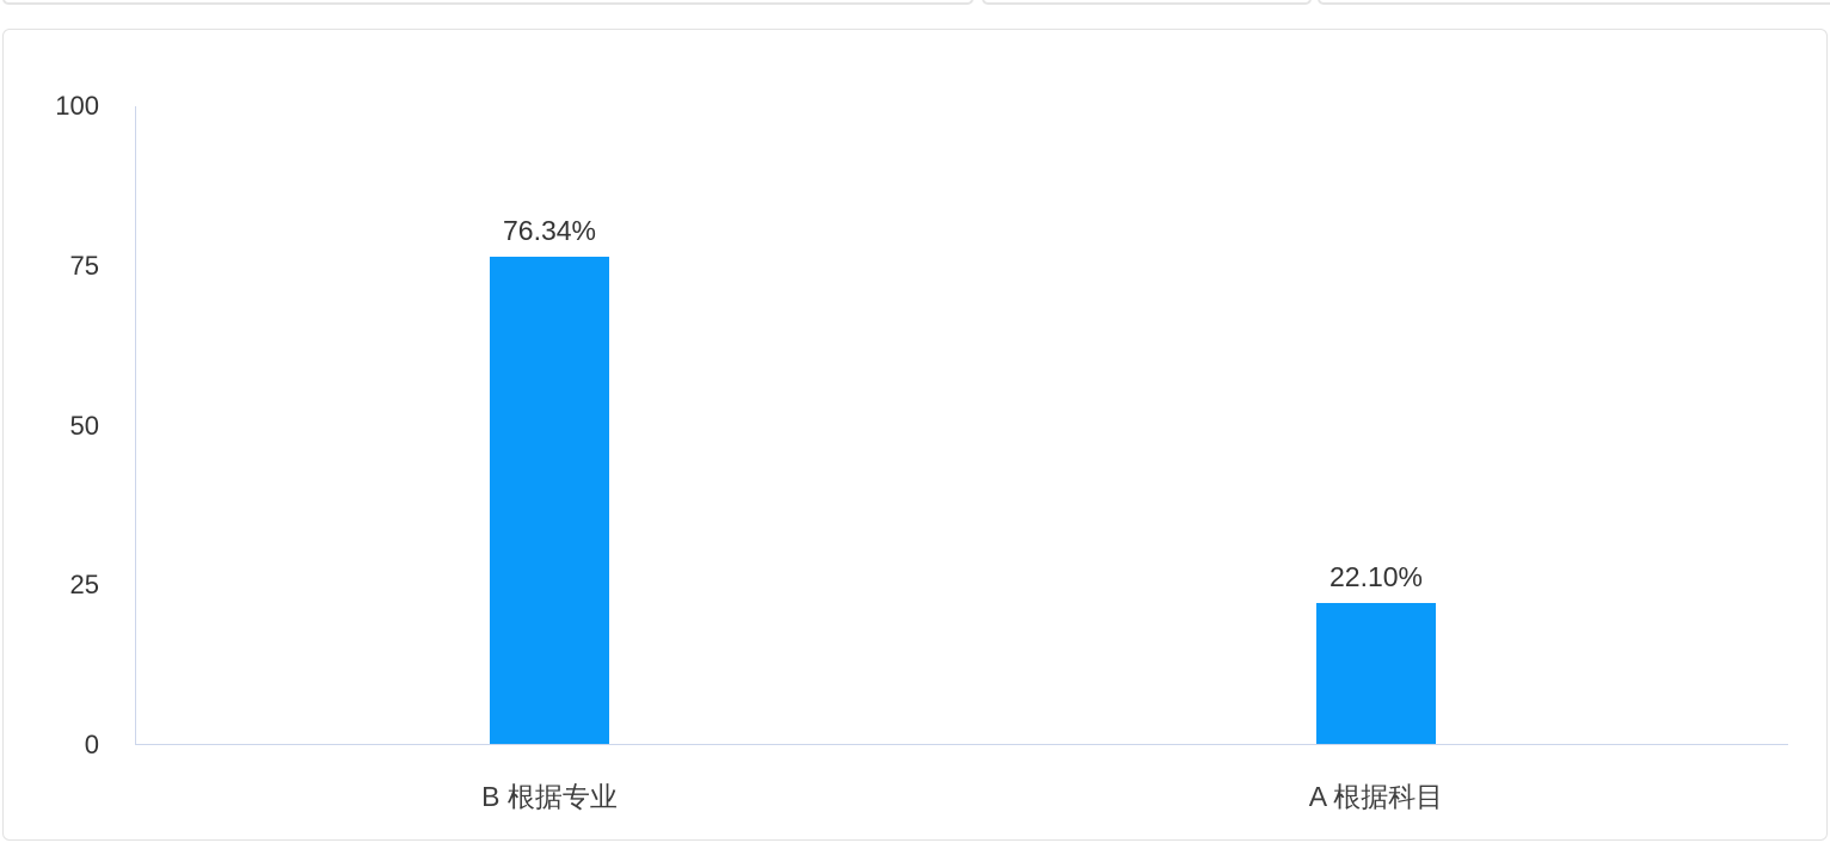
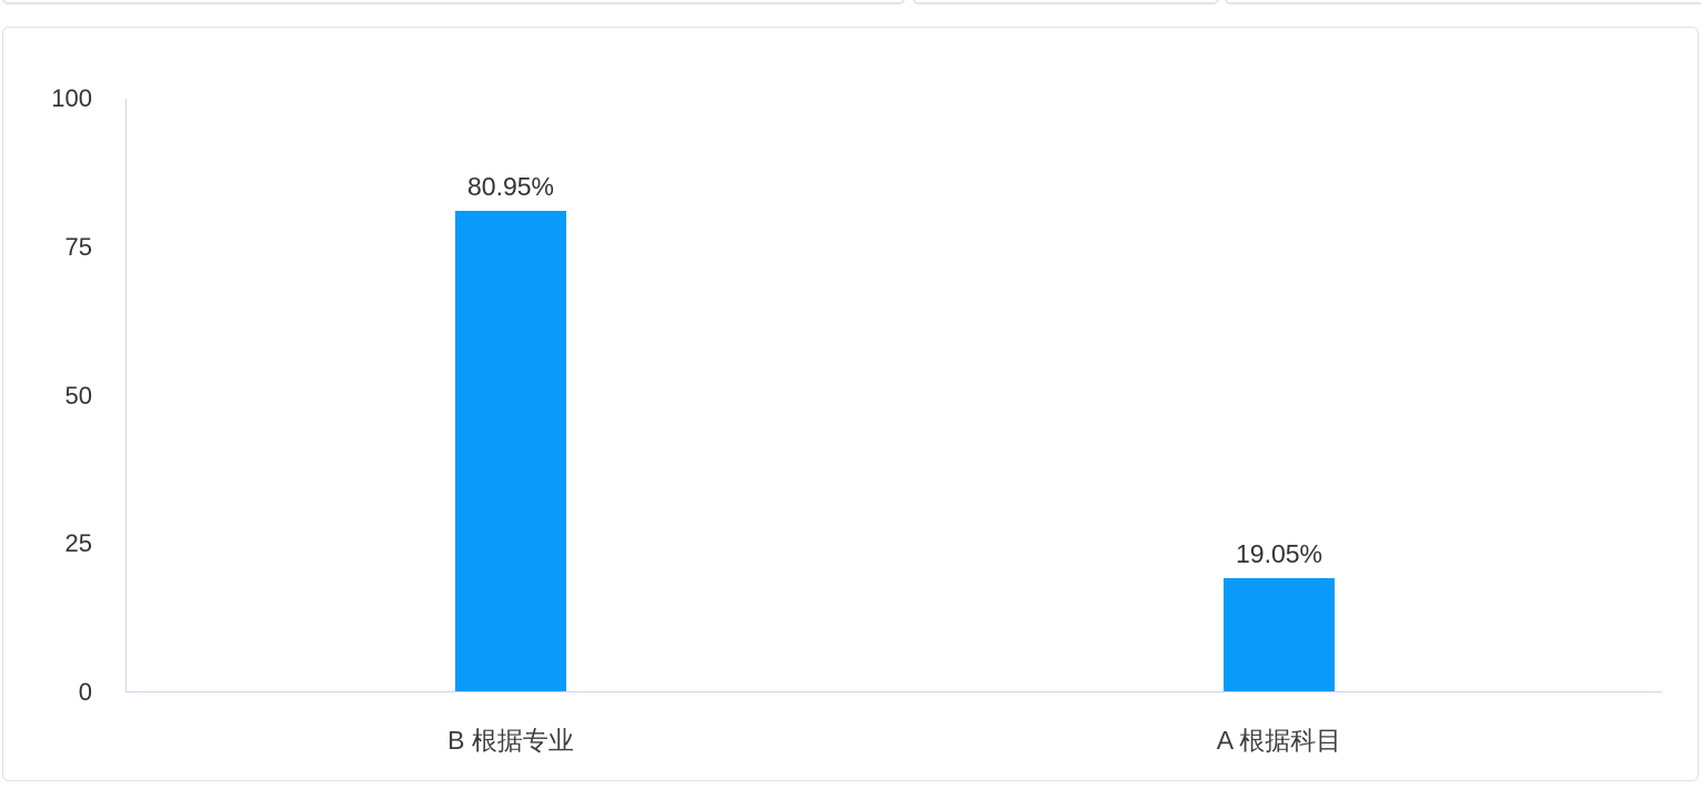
B 根据专业: 76.34% -> 80.95%
A 根据科目: 22.10% -> 19.05%
